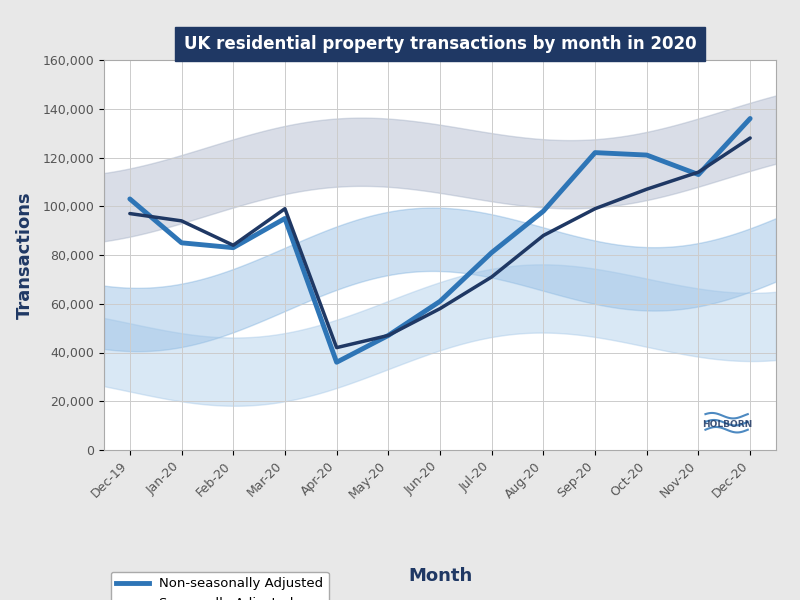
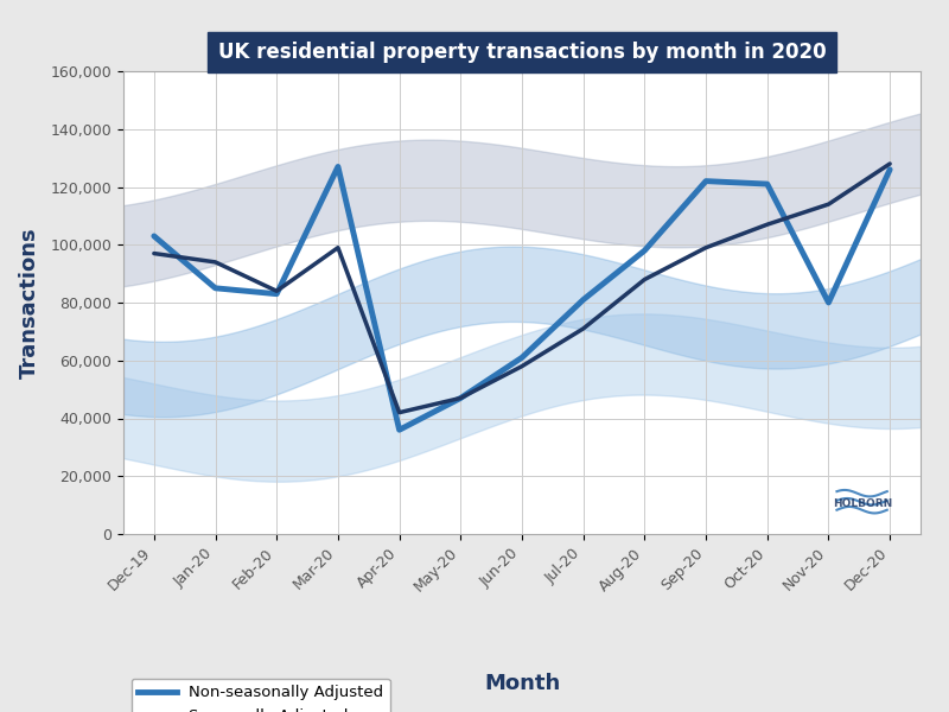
Non-seasonally Adjusted/Mar-20: 95,000 -> 127,000
Non-seasonally Adjusted/Nov-20: 113,000 -> 80,000
Non-seasonally Adjusted/Dec-20: 136,000 -> 126,000
